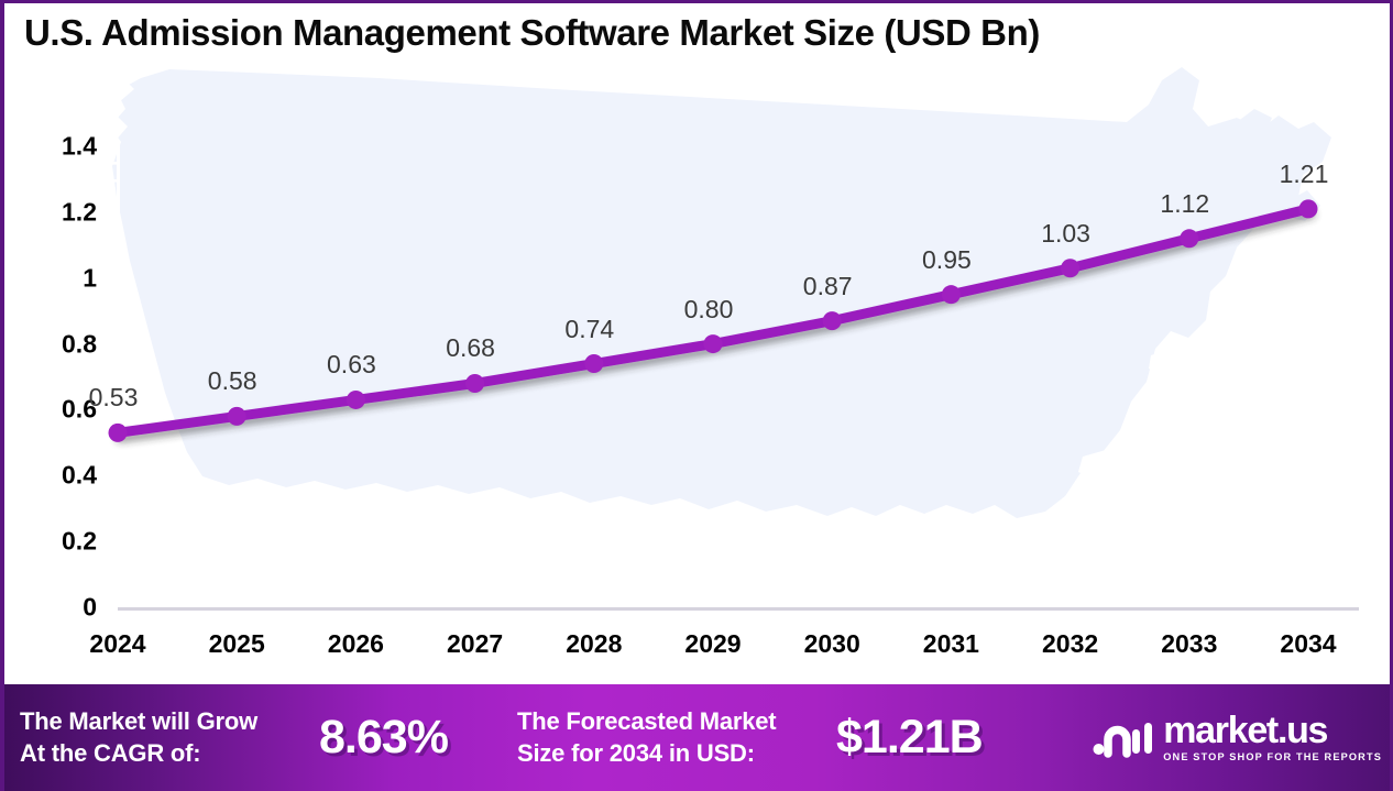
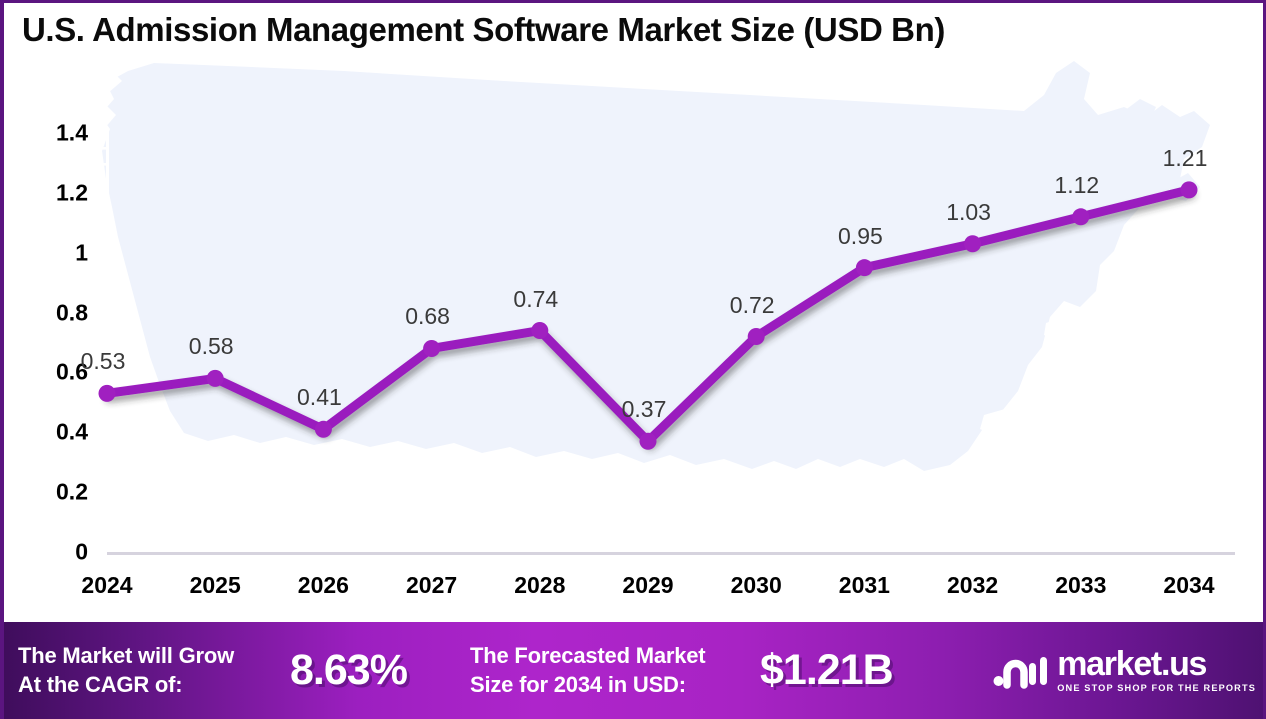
2026: 0.63 -> 0.41
2029: 0.80 -> 0.37
2030: 0.87 -> 0.72
